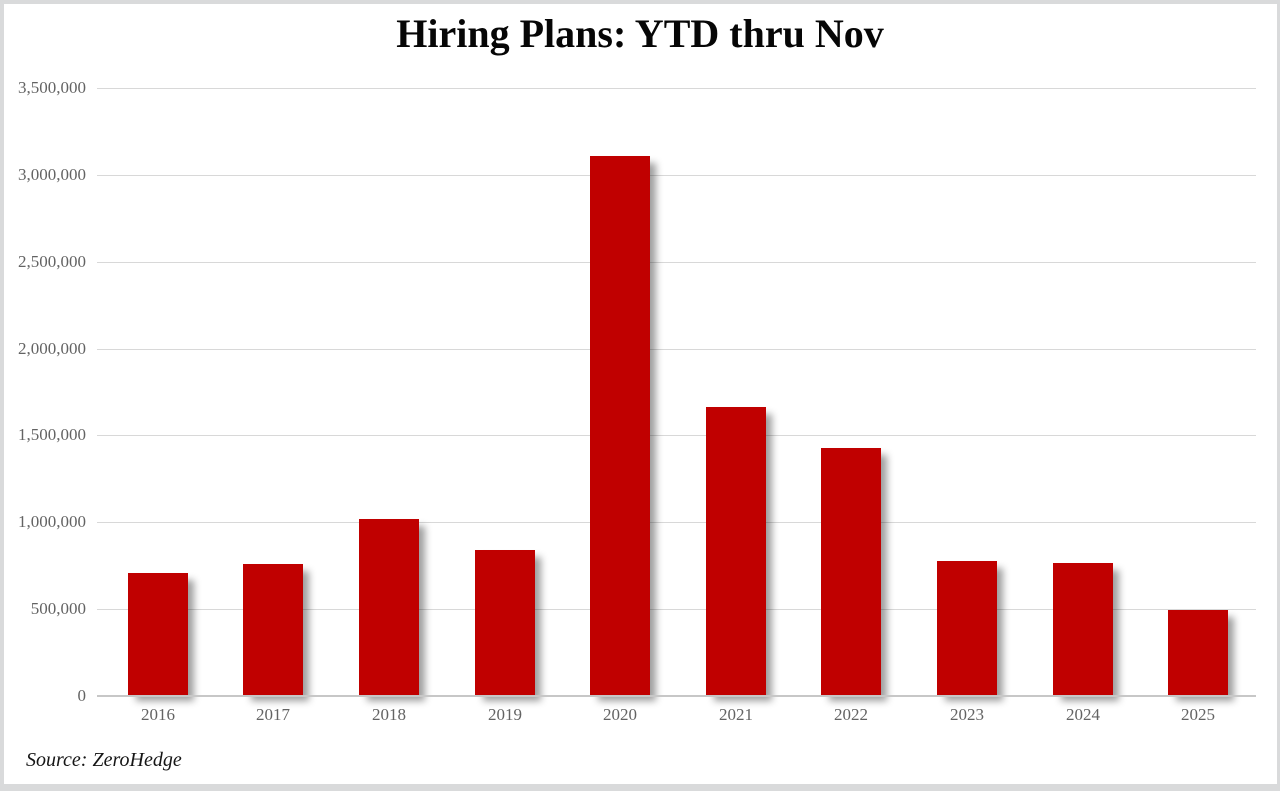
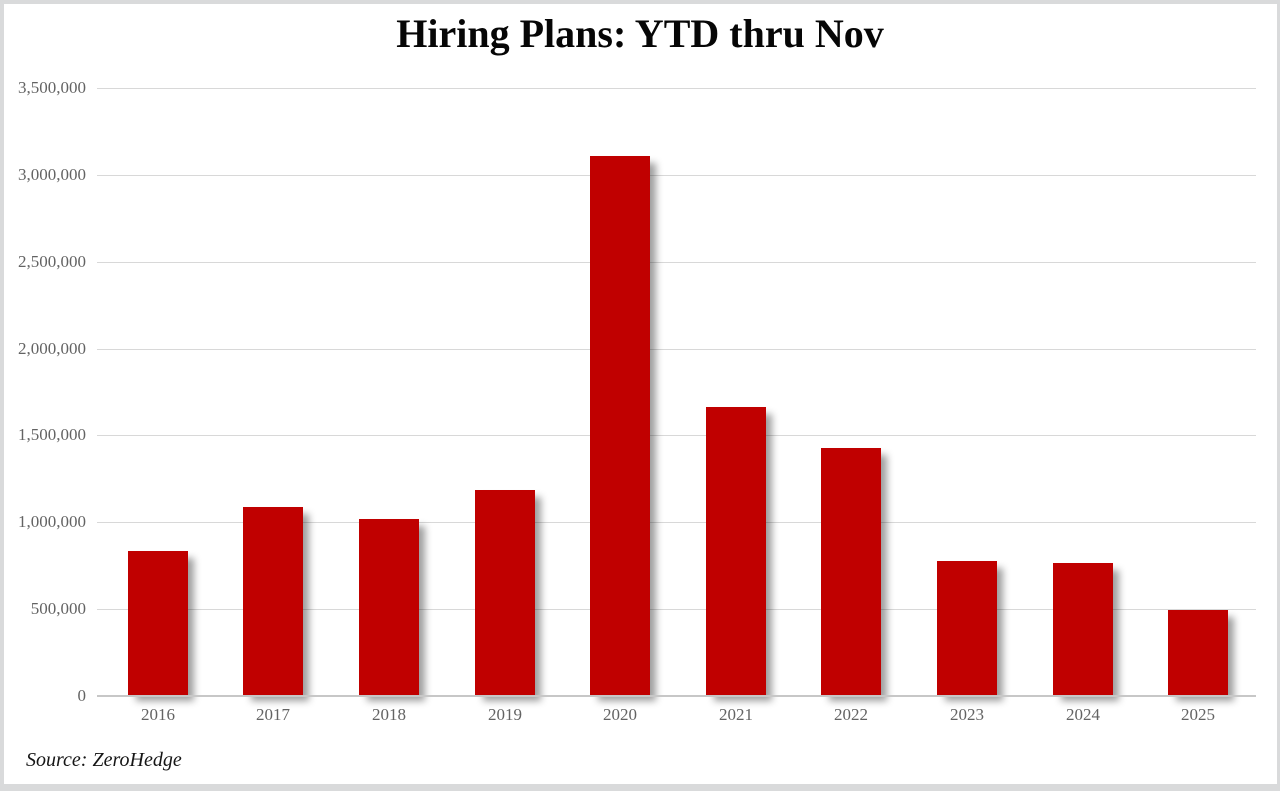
2016: 710000 -> 840000
2017: 760000 -> 1090000
2019: 840000 -> 1180000
